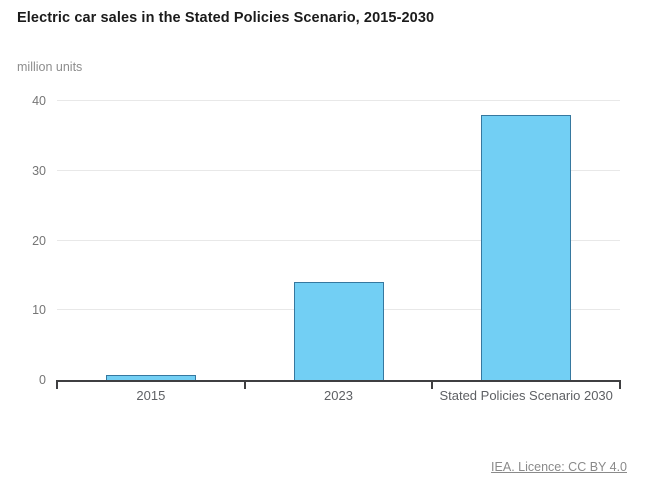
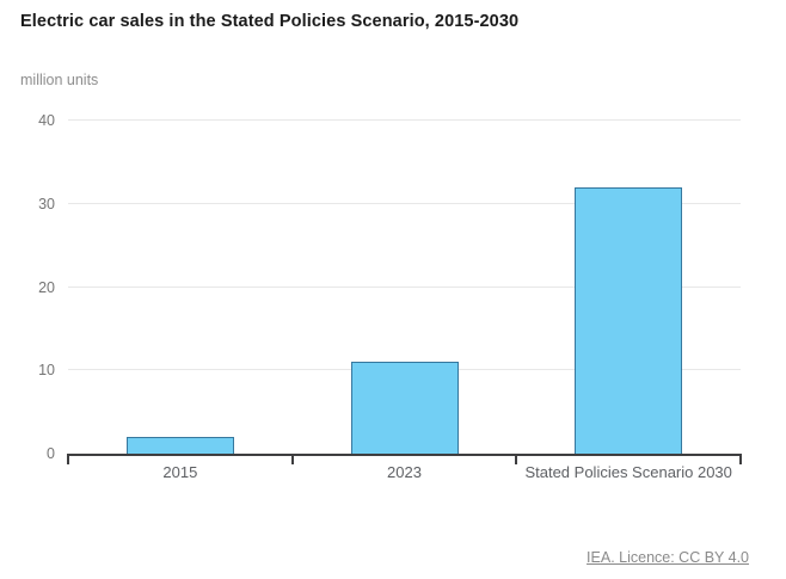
2015: 1 -> 2
2023: 14 -> 11
Stated Policies Scenario 2030: 38 -> 32
